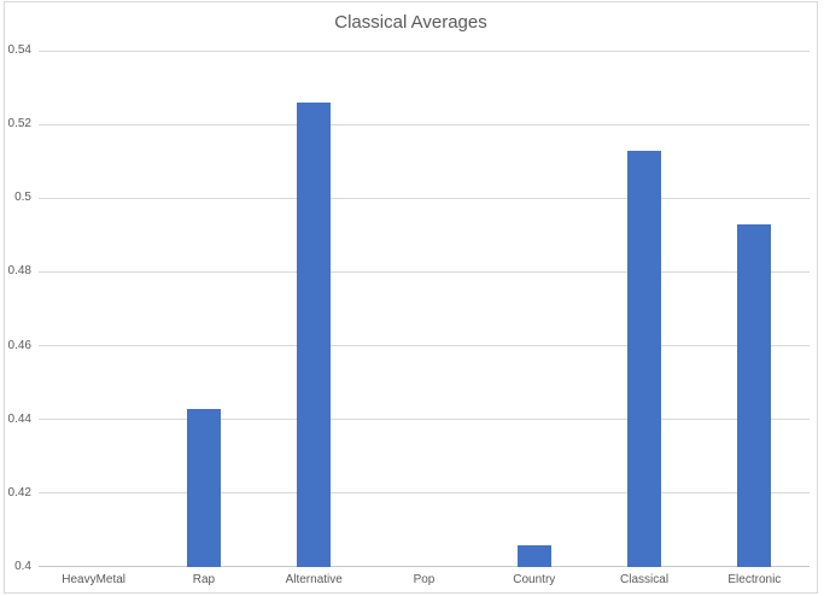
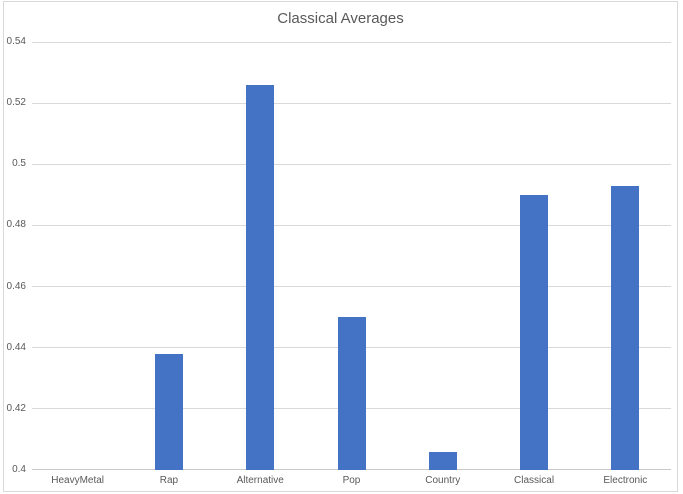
Rap: 0.443 -> 0.438
Pop: 0.400 -> 0.450
Classical: 0.513 -> 0.490
